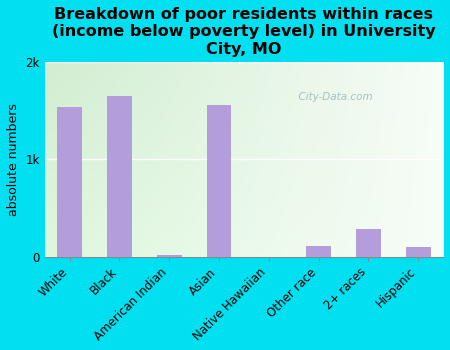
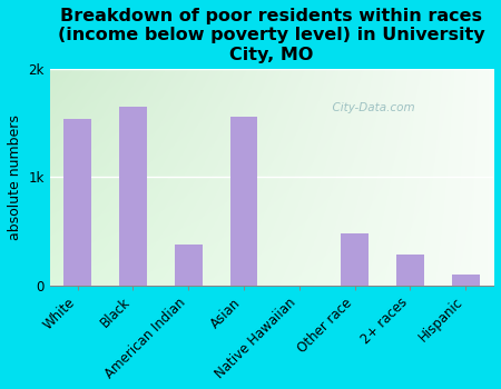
American Indian: 0.02k -> 0.38k
Other race: 0.10k -> 0.48k
